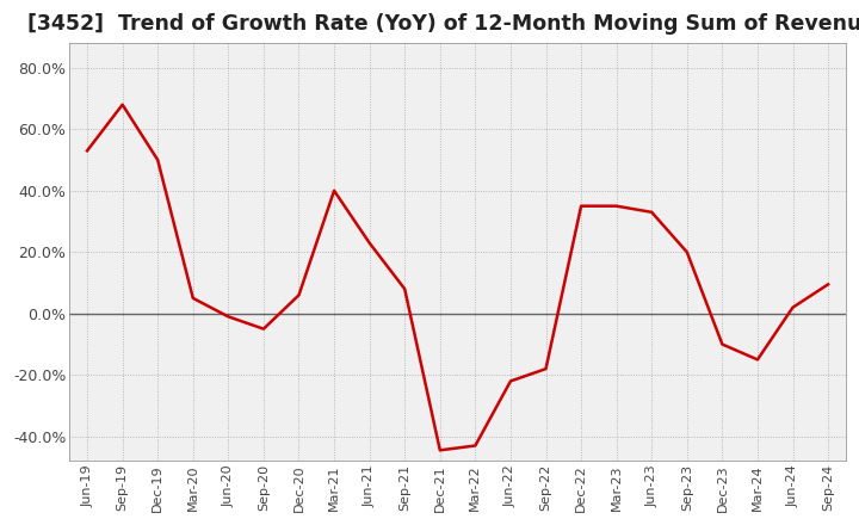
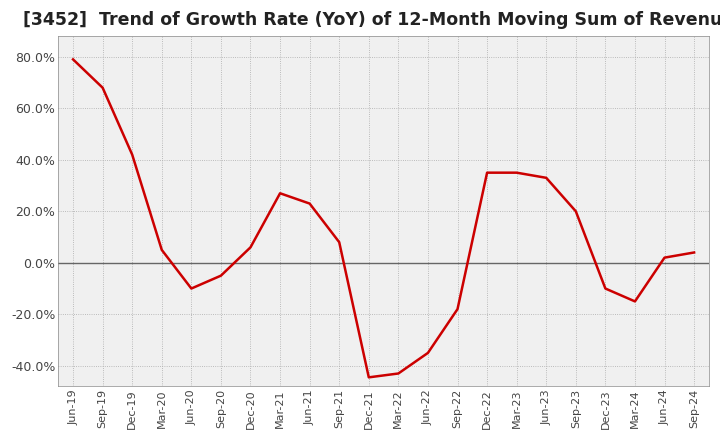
Jun-19: 53.0% -> 79.0%
Dec-19: 50.0% -> 42.0%
Jun-20: -1.0% -> -10.0%
Mar-21: 40.0% -> 27.0%
Jun-22: -22.0% -> -35.0%
Sep-24: 9.5% -> 4.0%
